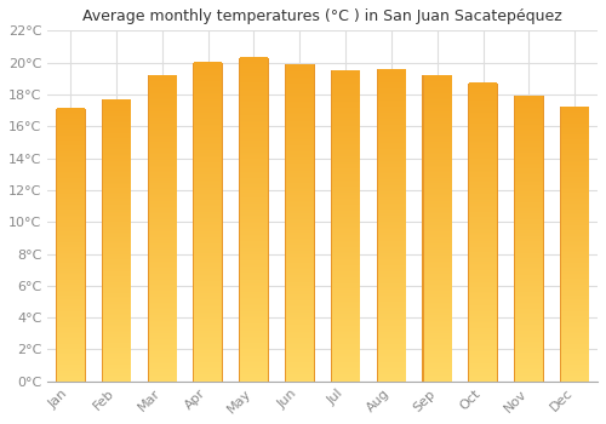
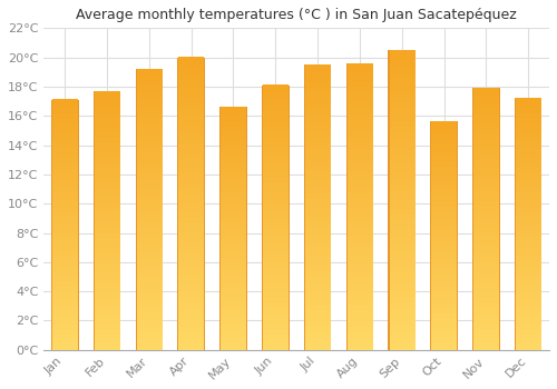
May: 20.3°C -> 16.6°C
Jun: 19.9°C -> 18.1°C
Sep: 19.2°C -> 20.5°C
Oct: 18.7°C -> 15.6°C
